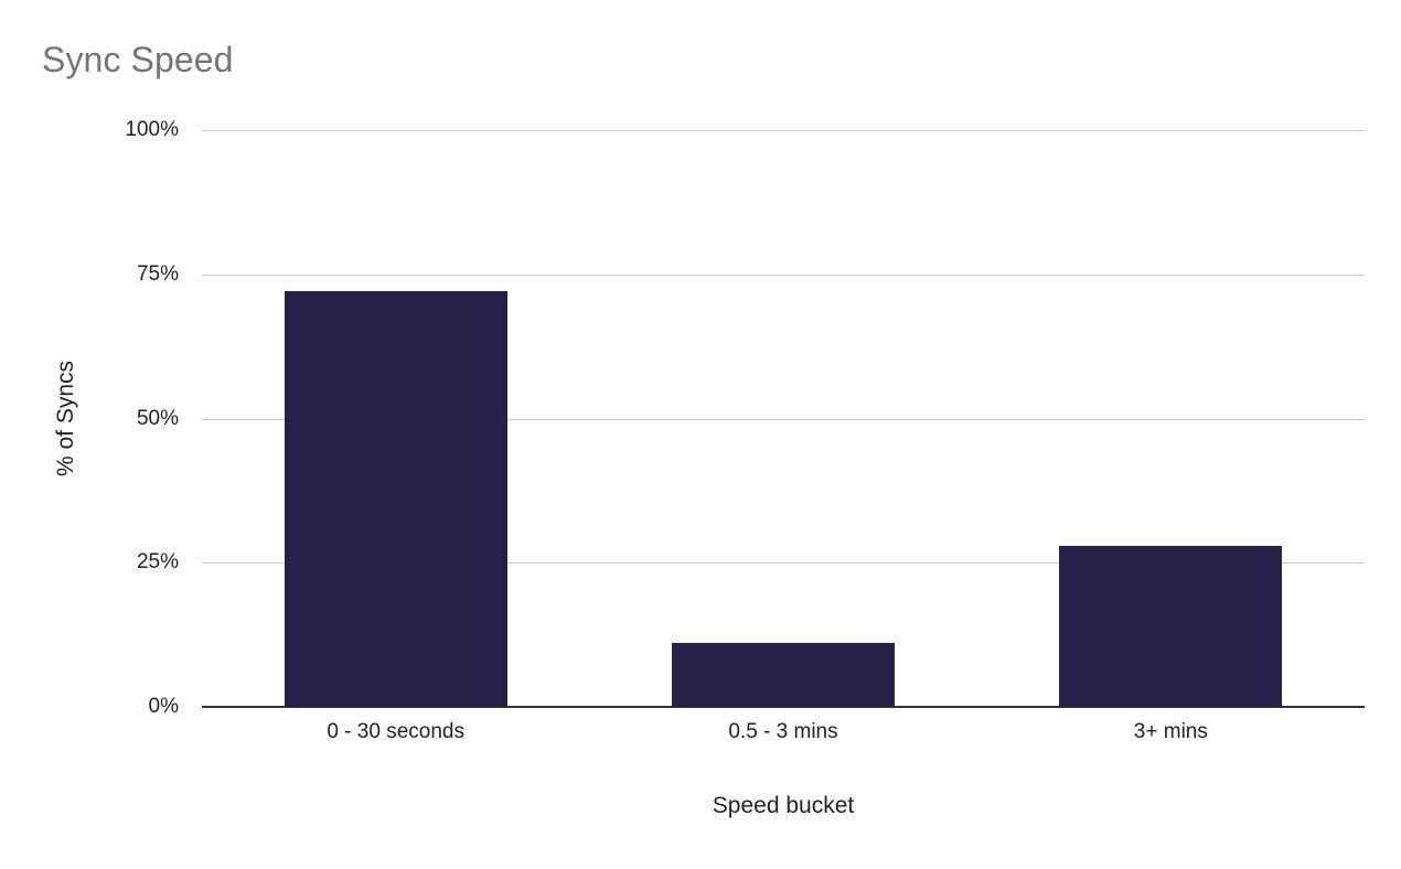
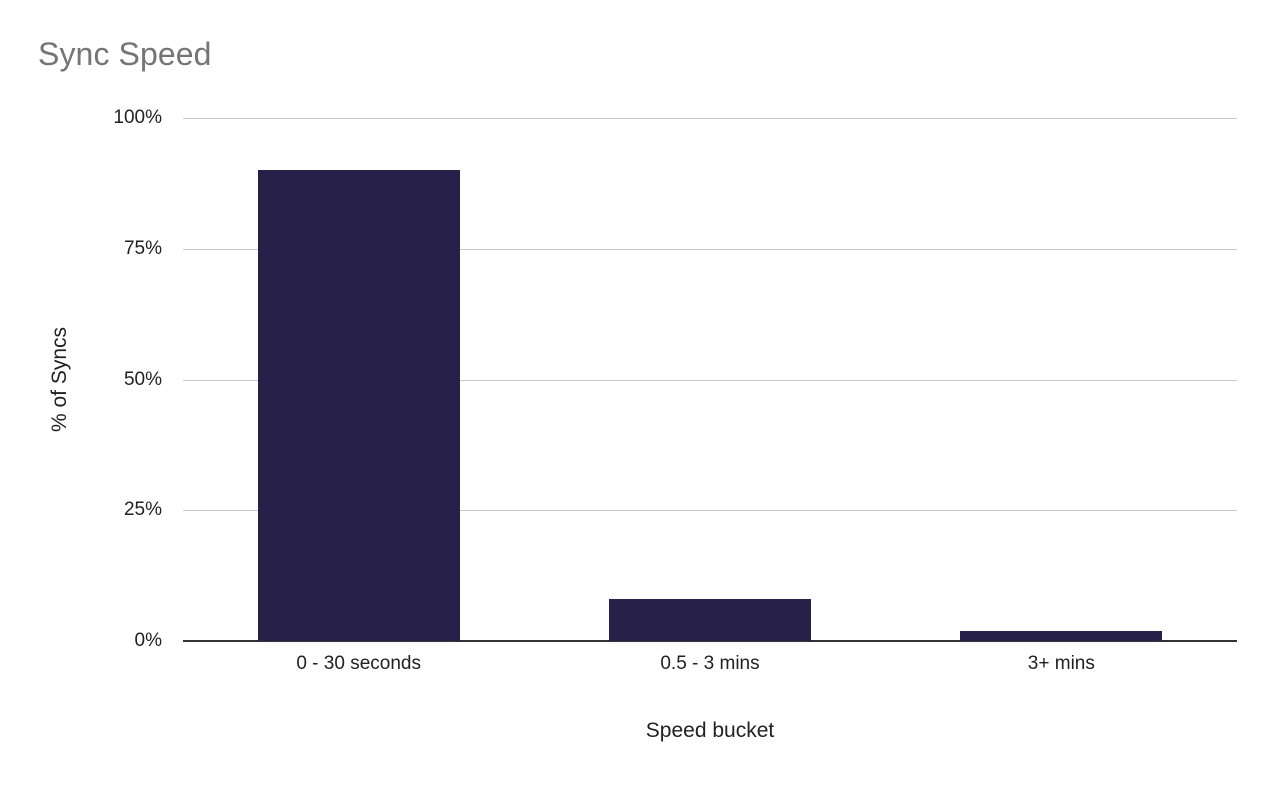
0 - 30 seconds: 72% -> 90%
0.5 - 3 mins: 11% -> 8%
3+ mins: 28% -> 2%
